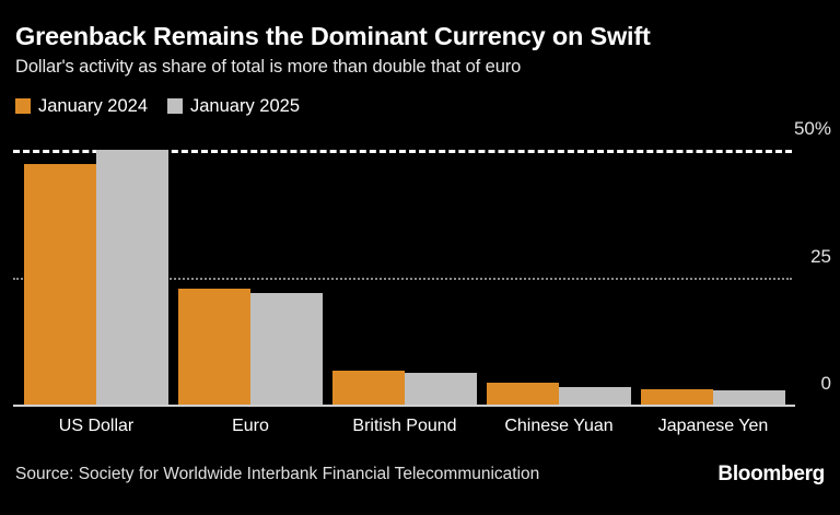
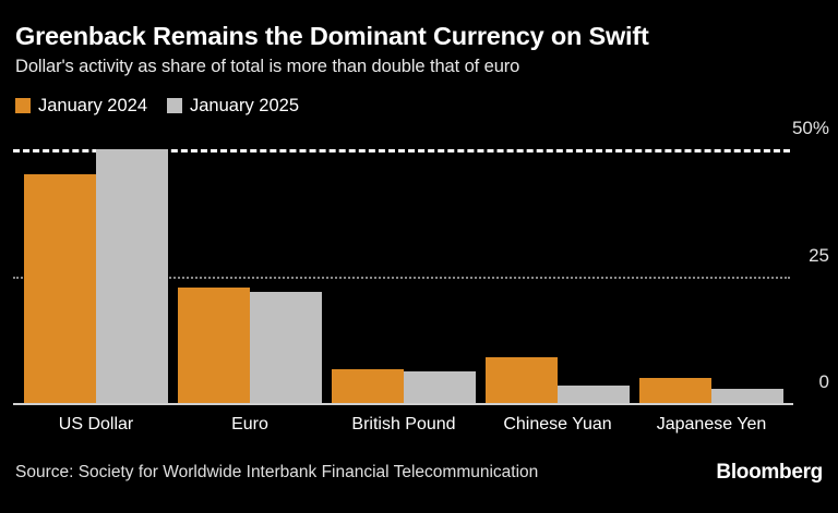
January 2024/US Dollar: 47% -> 45%
January 2024/Chinese Yuan: 4% -> 9%
January 2024/Japanese Yen: 3% -> 5%
